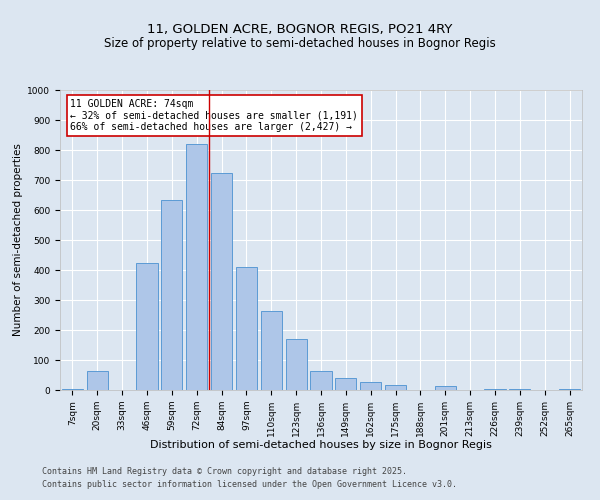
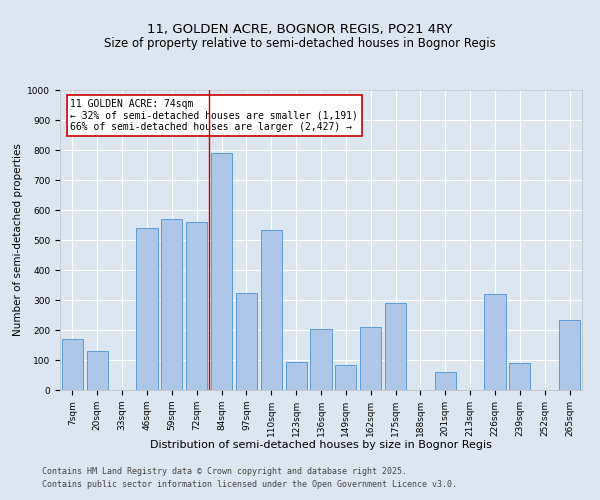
7sqm: 5 -> 170
20sqm: 65 -> 130
46sqm: 425 -> 540
59sqm: 635 -> 570
72sqm: 820 -> 560
84sqm: 725 -> 790
97sqm: 410 -> 325
110sqm: 265 -> 535
123sqm: 170 -> 95
136sqm: 65 -> 205
149sqm: 40 -> 85
162sqm: 28 -> 210
175sqm: 18 -> 290
201sqm: 15 -> 60
226sqm: 5 -> 320
239sqm: 5 -> 90
265sqm: 3 -> 235
